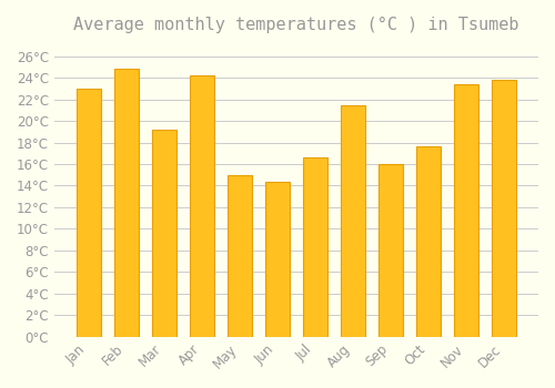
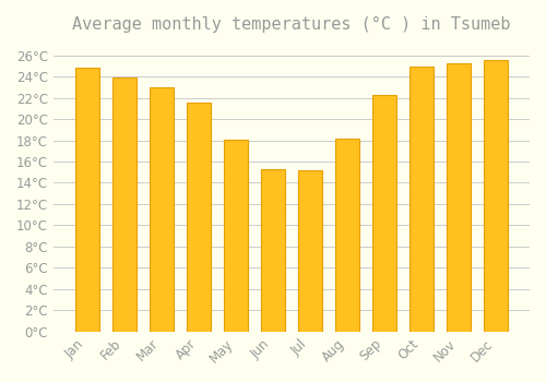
Jan: 23.0°C -> 24.8°C
Feb: 24.8°C -> 23.9°C
Mar: 19.2°C -> 23.0°C
Apr: 24.2°C -> 21.5°C
May: 15.0°C -> 18.1°C
Jun: 14.4°C -> 15.3°C
Jul: 16.6°C -> 15.2°C
Aug: 21.4°C -> 18.2°C
Sep: 16.0°C -> 22.3°C
Oct: 17.6°C -> 24.9°C
Nov: 23.4°C -> 25.2°C
Dec: 23.8°C -> 25.6°C
